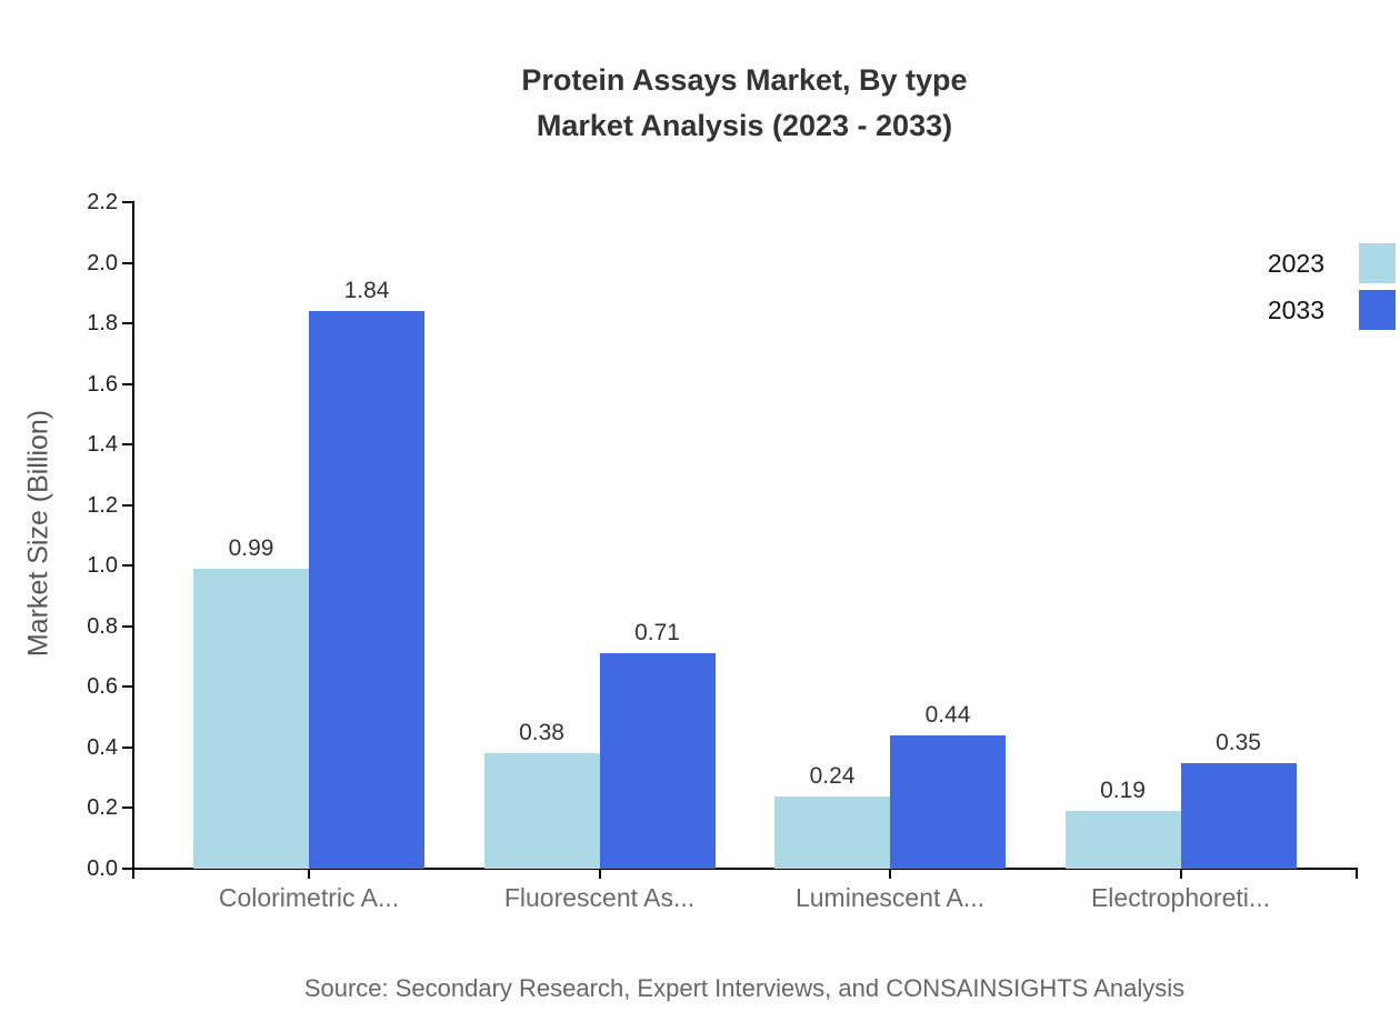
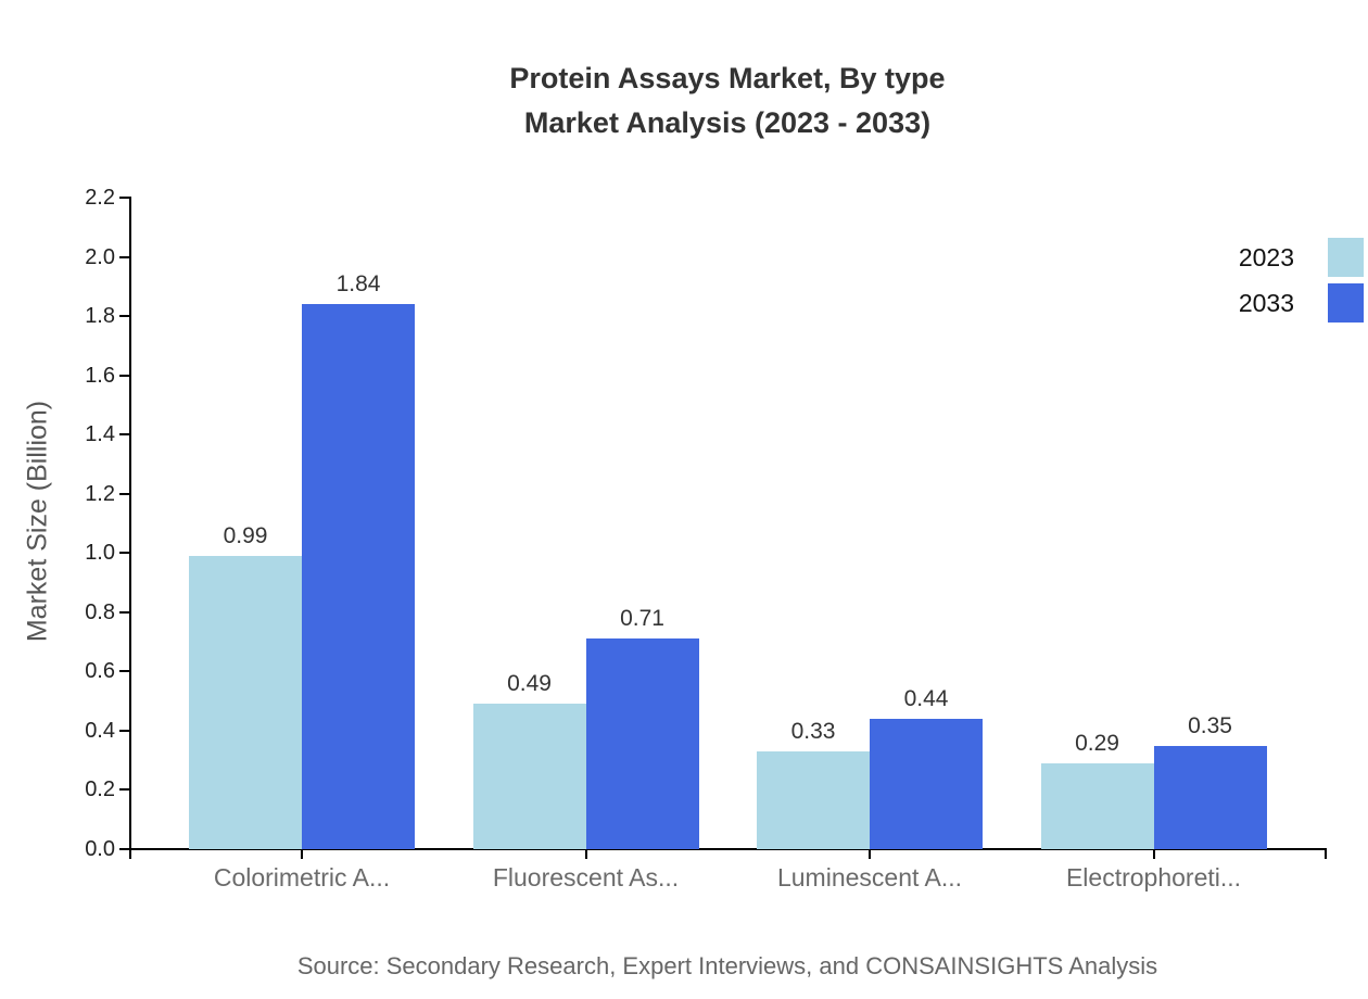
2023/Fluorescent As...: 0.38 -> 0.49
2023/Luminescent A...: 0.24 -> 0.33
2023/Electrophoreti...: 0.19 -> 0.29
